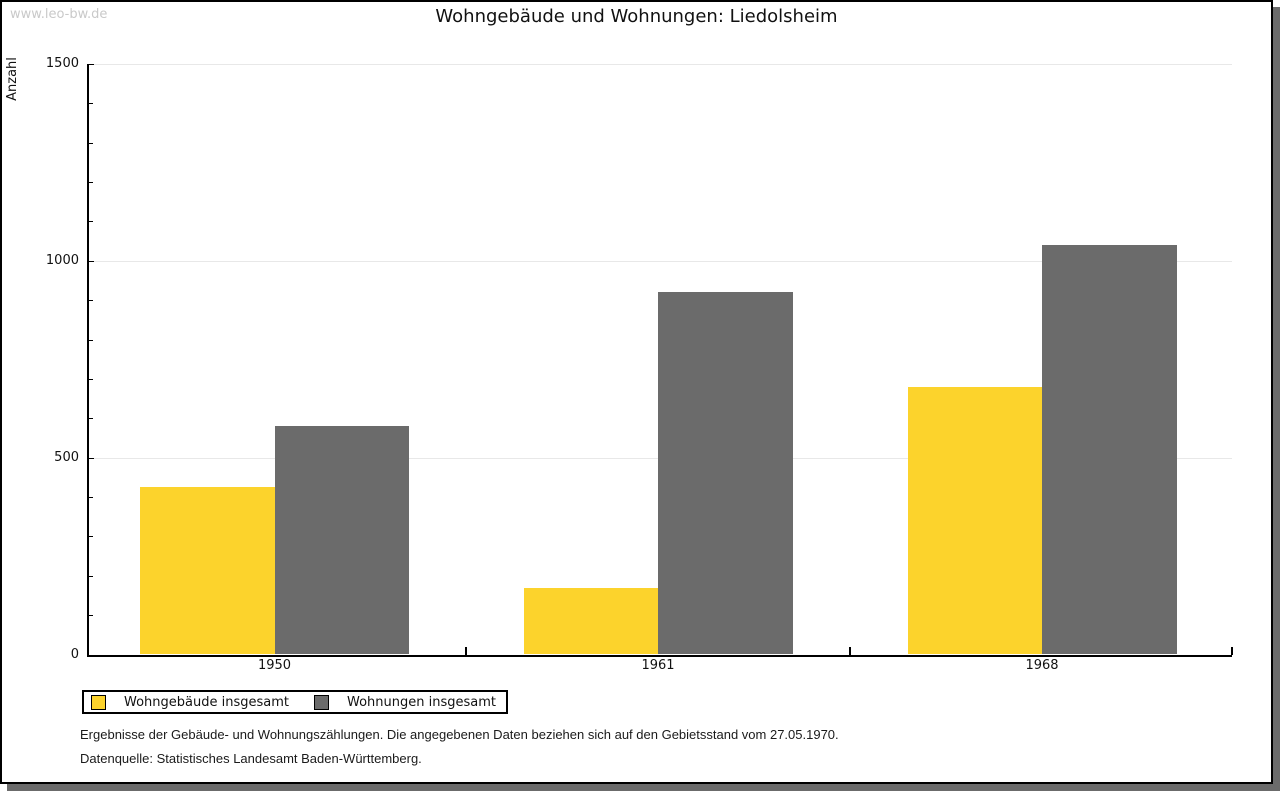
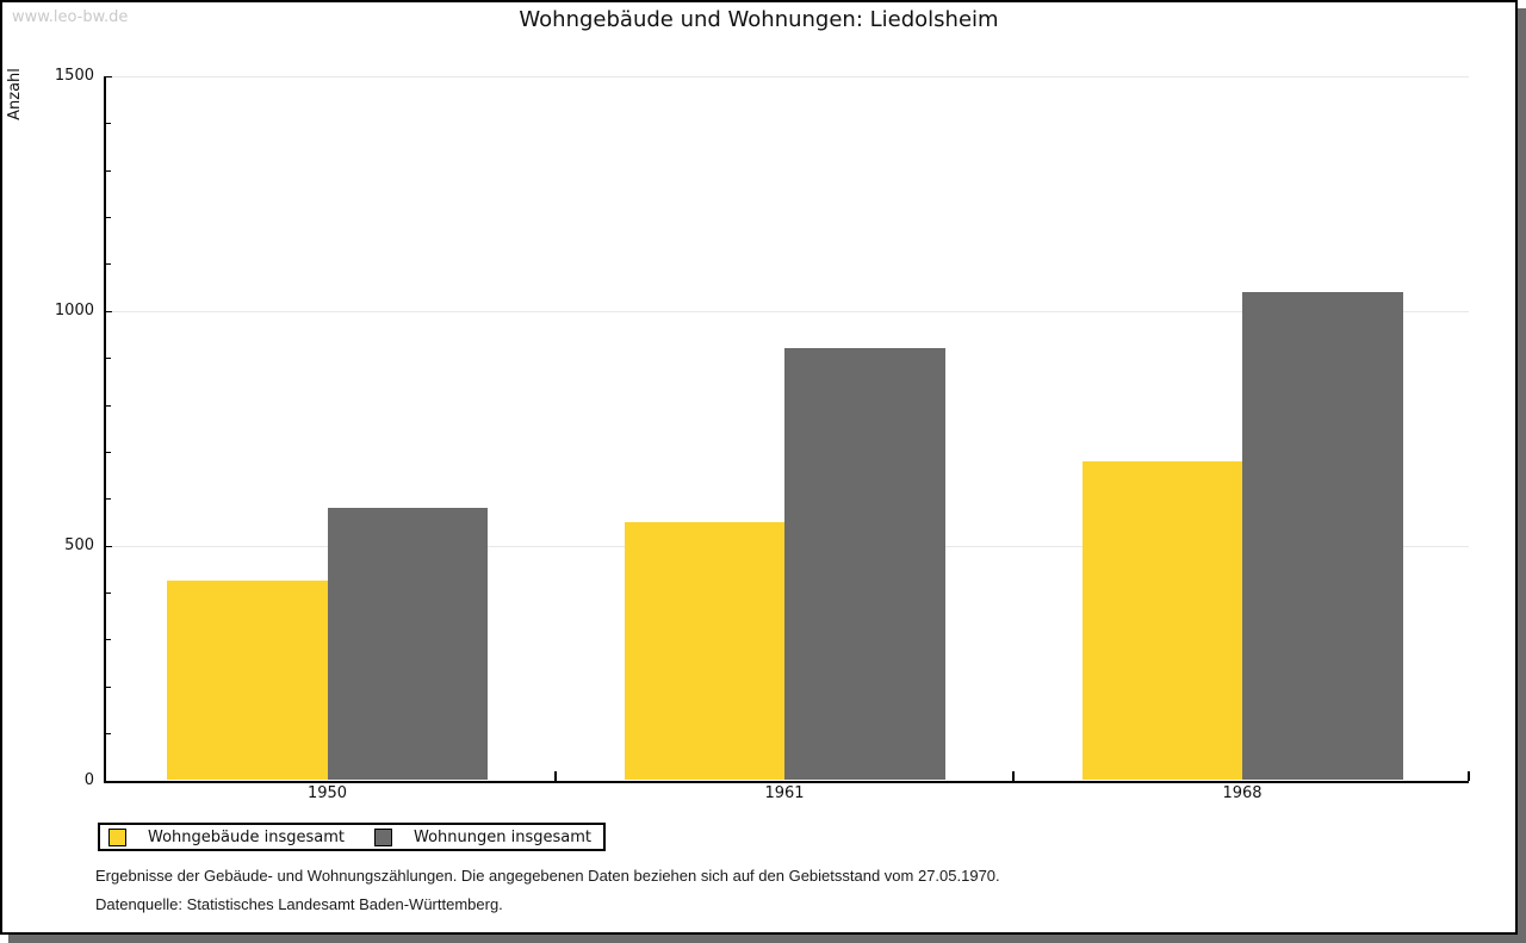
Wohngebäude insgesamt/1961: 170 -> 550
